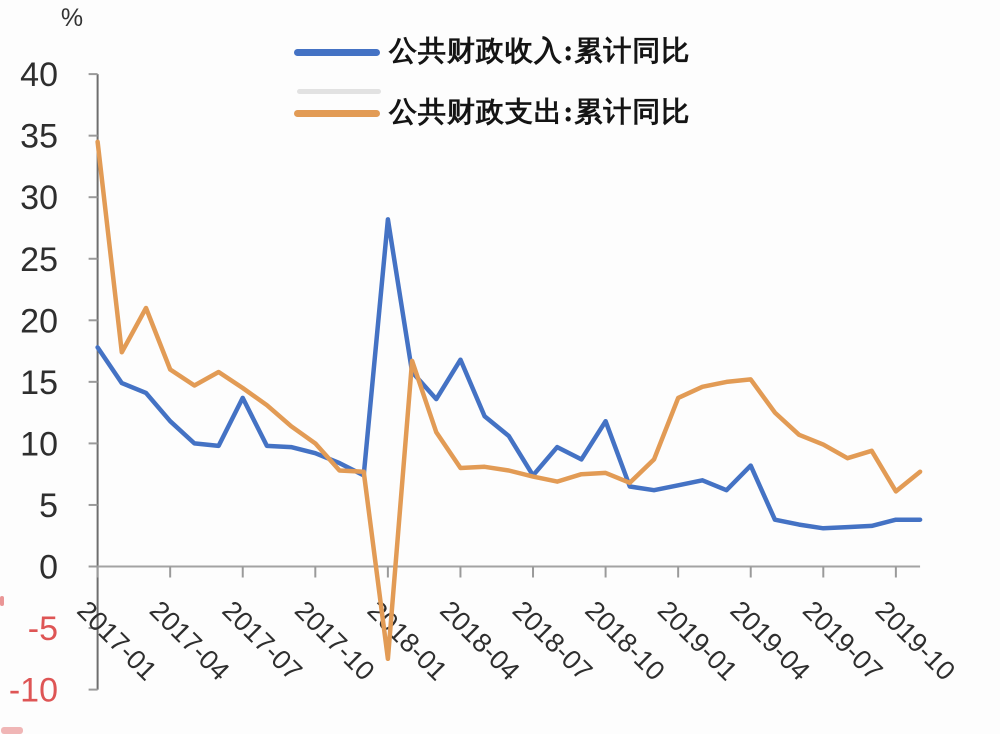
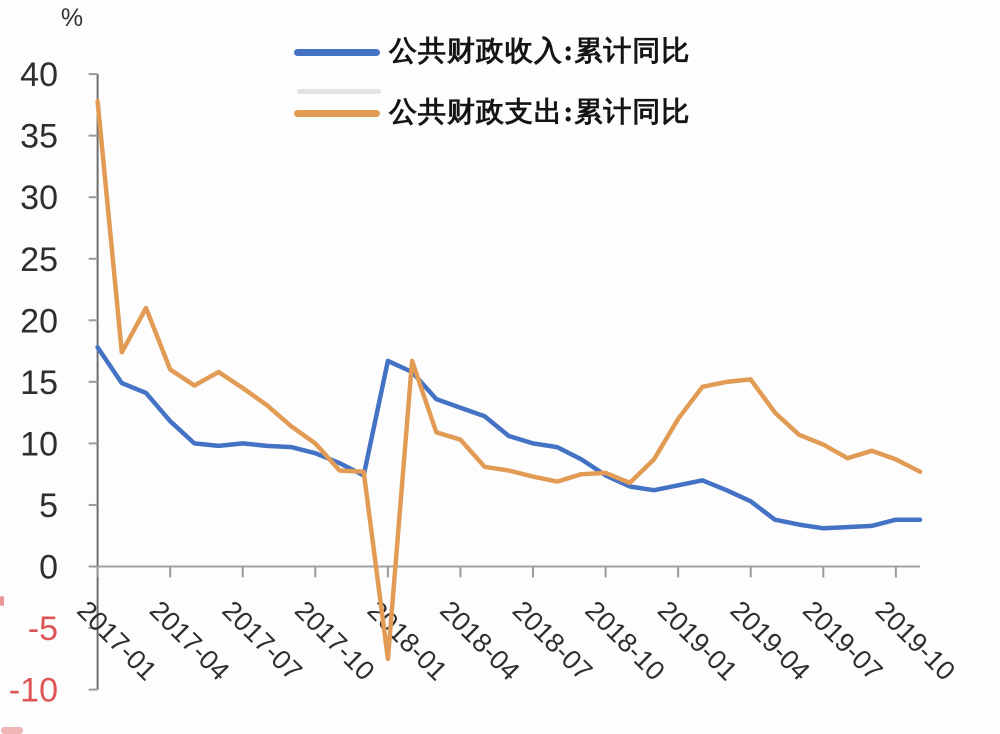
公共财政支出:累计同比/2017-01: 34.5 -> 37.8
公共财政收入:累计同比/2017-07: 13.7 -> 10.0
公共财政收入:累计同比/2018-01: 28.2 -> 16.7
公共财政收入:累计同比/2018-04: 16.8 -> 12.9
公共财政支出:累计同比/2018-04: 8.0 -> 10.3
公共财政收入:累计同比/2018-07: 7.4 -> 10.0
公共财政收入:累计同比/2018-10: 11.8 -> 7.4
公共财政支出:累计同比/2019-01: 13.7 -> 12.0
公共财政收入:累计同比/2019-04: 8.2 -> 5.3
公共财政支出:累计同比/2019-10: 6.1 -> 8.7
